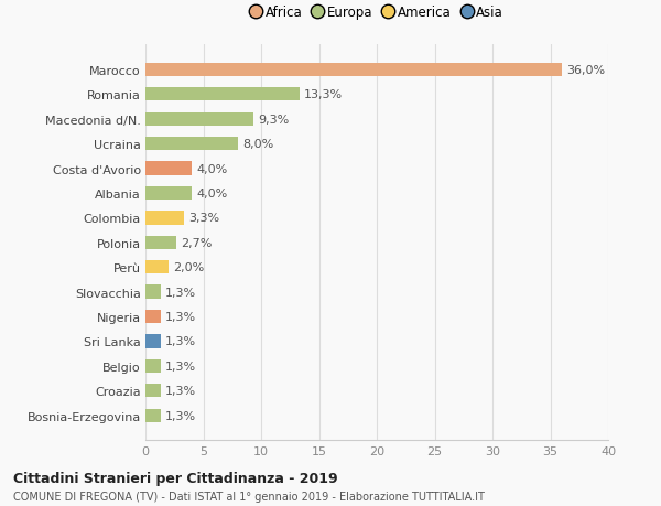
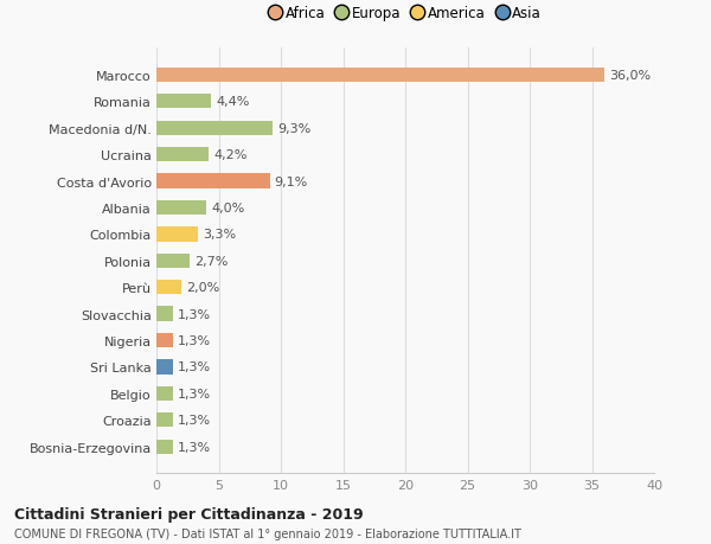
Romania: 13,3% -> 4,4%
Ucraina: 8,0% -> 4,2%
Costa d'Avorio: 4,0% -> 9,1%
